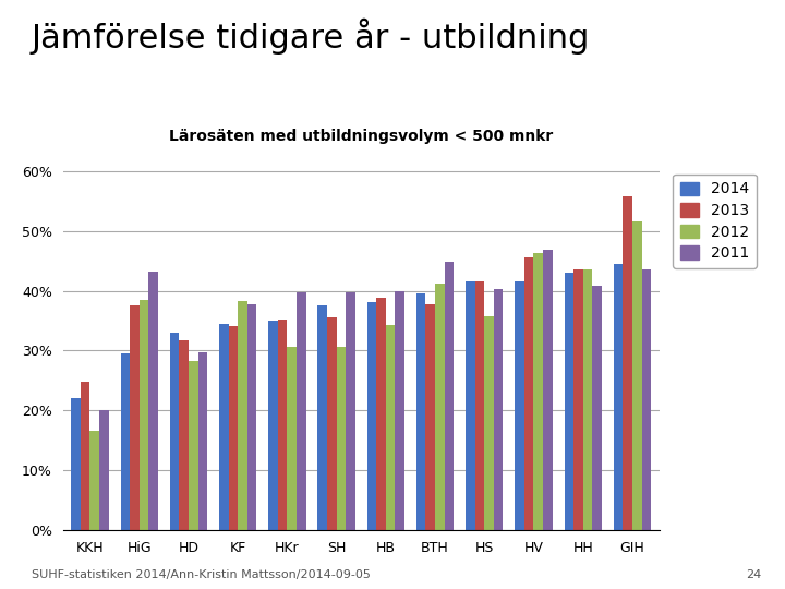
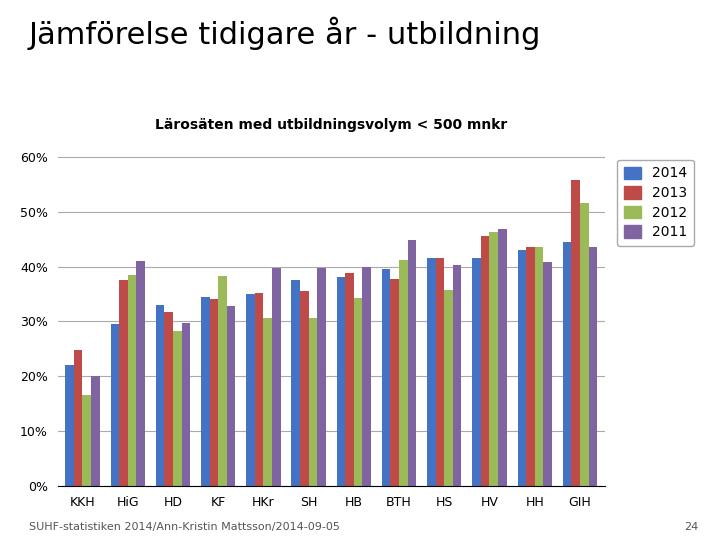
2011/HiG: 43.2% -> 41.0%
2011/KF: 37.8% -> 32.8%
